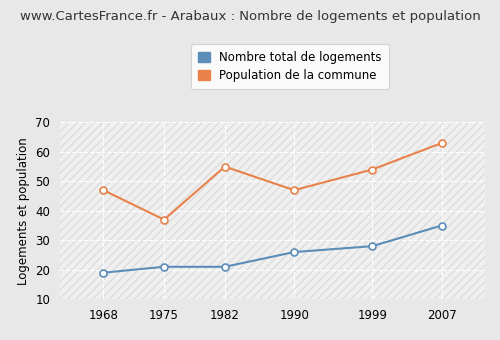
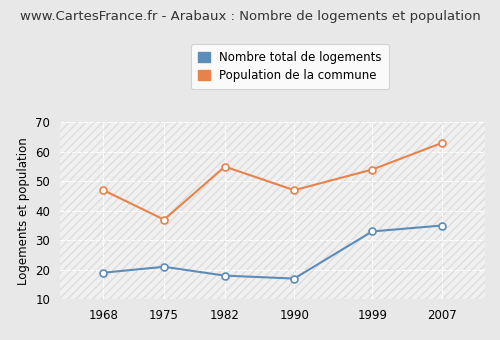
Nombre total de logements/1982: 21 -> 18
Nombre total de logements/1990: 26 -> 17
Nombre total de logements/1999: 28 -> 33
